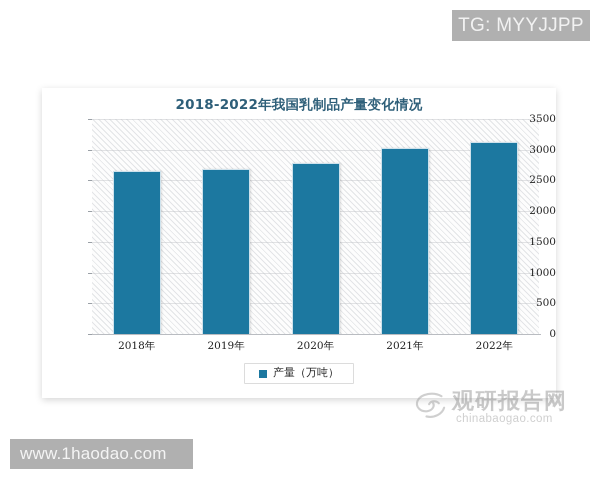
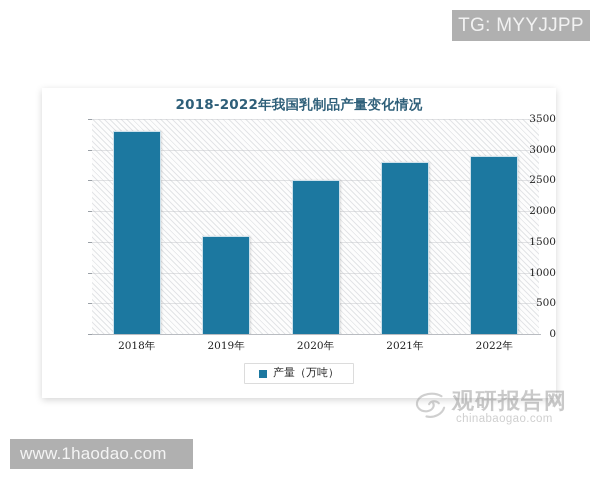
2018年: 2600 -> 3300
2019年: 2700 -> 1600
2020年: 2800 -> 2500
2021年: 3000 -> 2800
2022年: 3100 -> 2900
